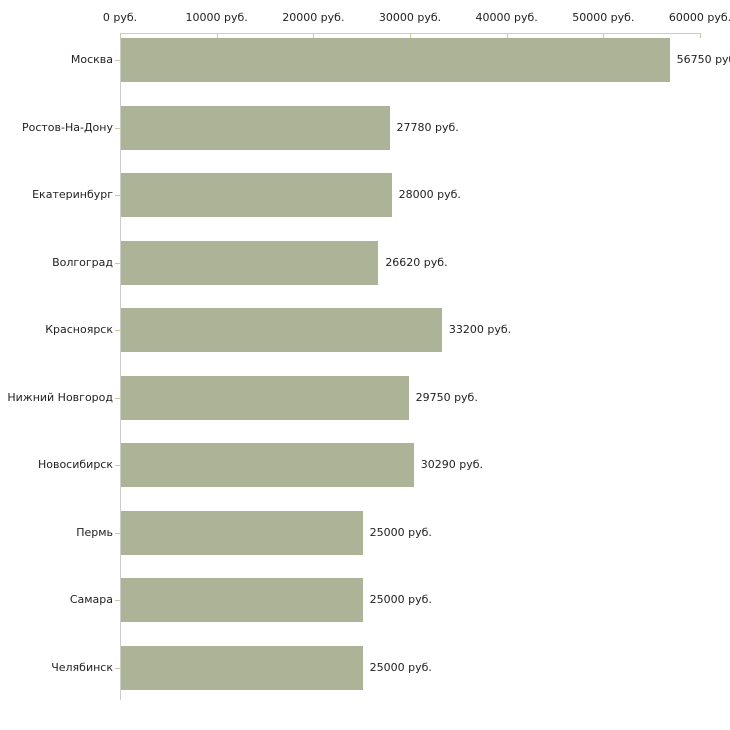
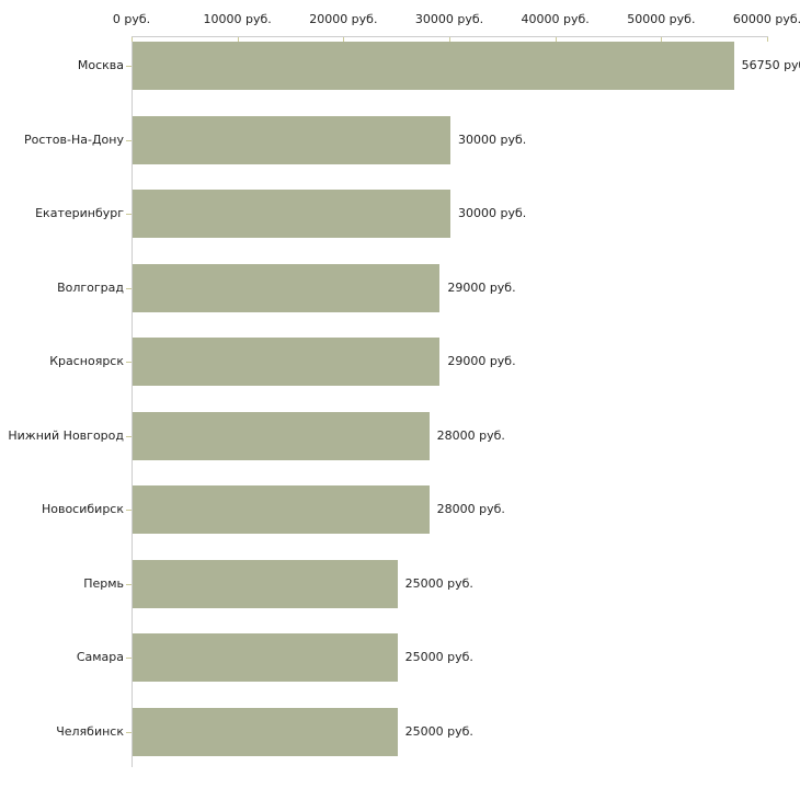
Ростов-На-Дону: 27780 -> 30000
Екатеринбург: 28000 -> 30000
Волгоград: 26620 -> 29000
Красноярск: 33200 -> 29000
Нижний Новгород: 29750 -> 28000
Новосибирск: 30290 -> 28000
